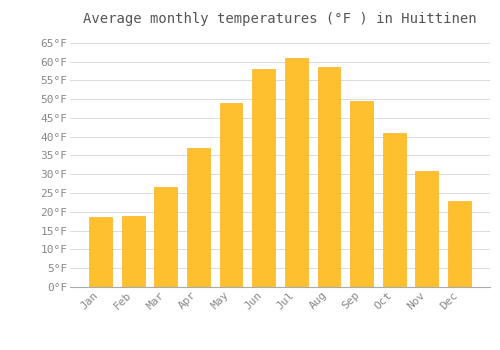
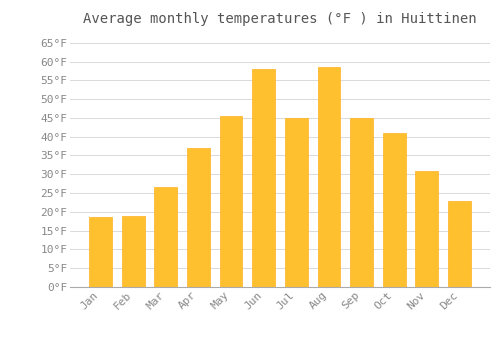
May: 49.0°F -> 45.5°F
Jul: 61.0°F -> 45.0°F
Sep: 49.5°F -> 45.0°F
